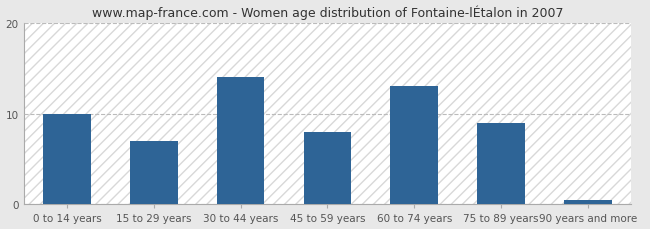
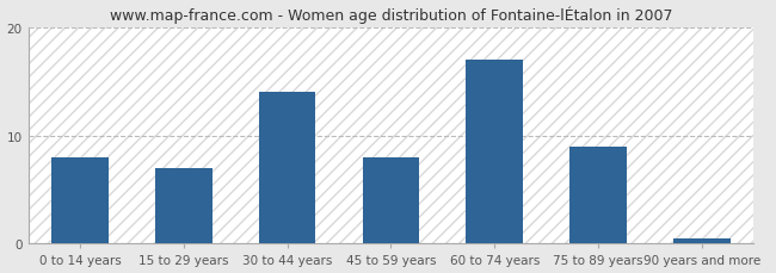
0 to 14 years: 10.0 -> 8.0
60 to 74 years: 13.0 -> 17.0
